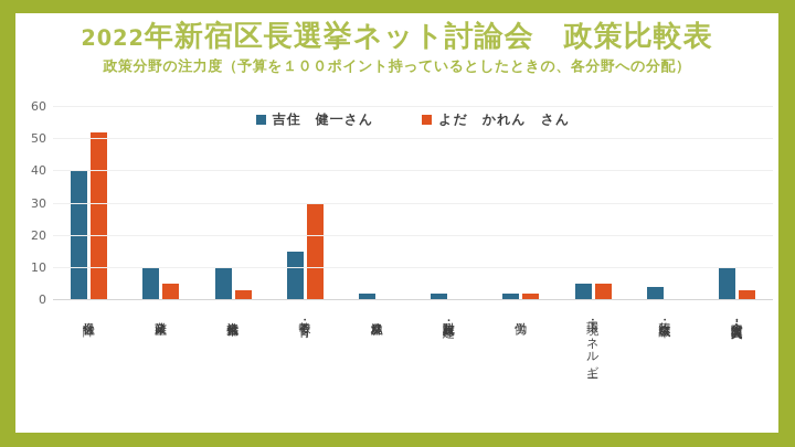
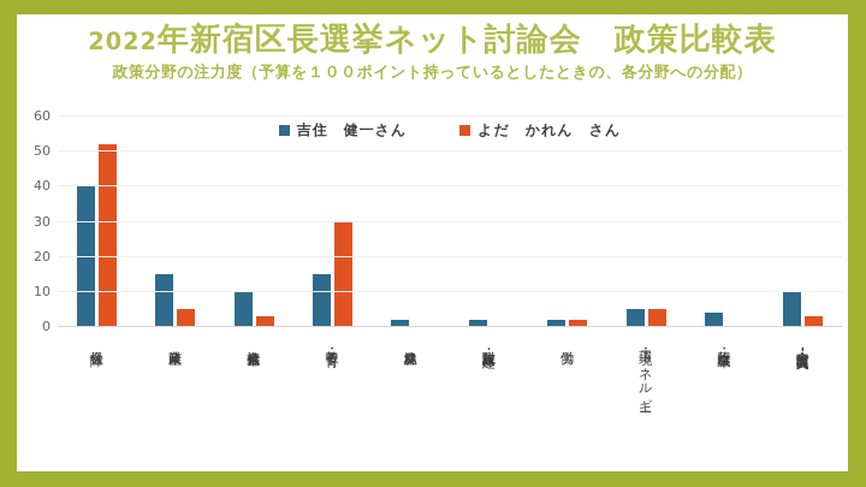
吉住 健一さん/産業政策: 10 -> 15
